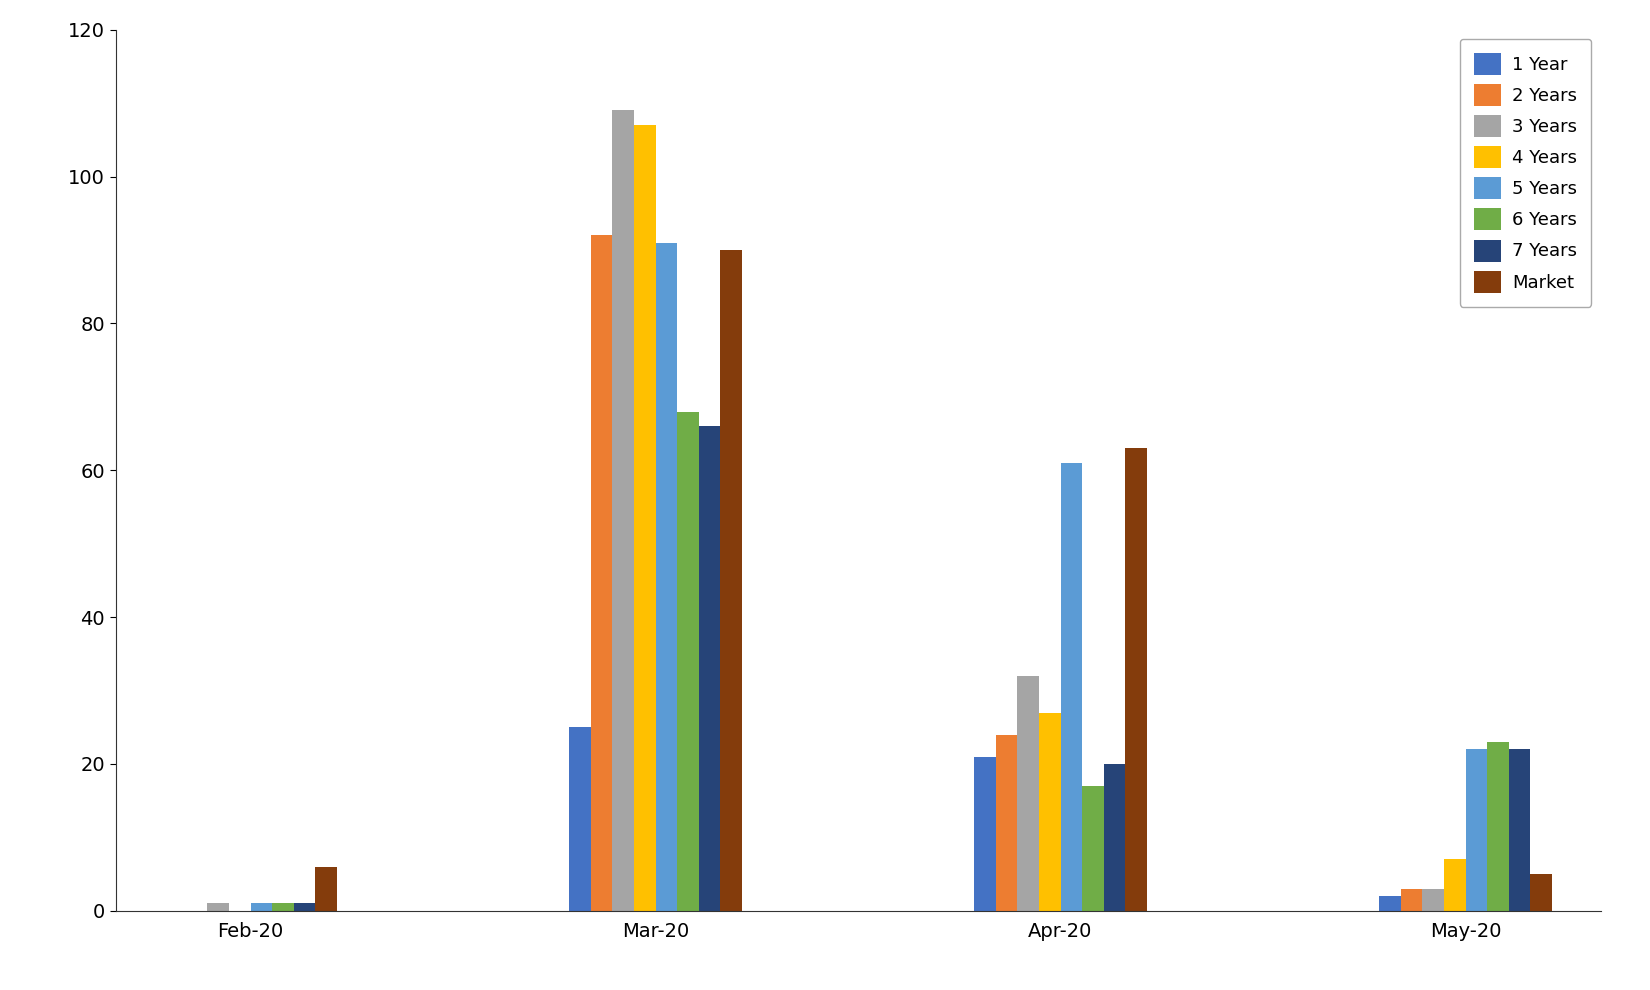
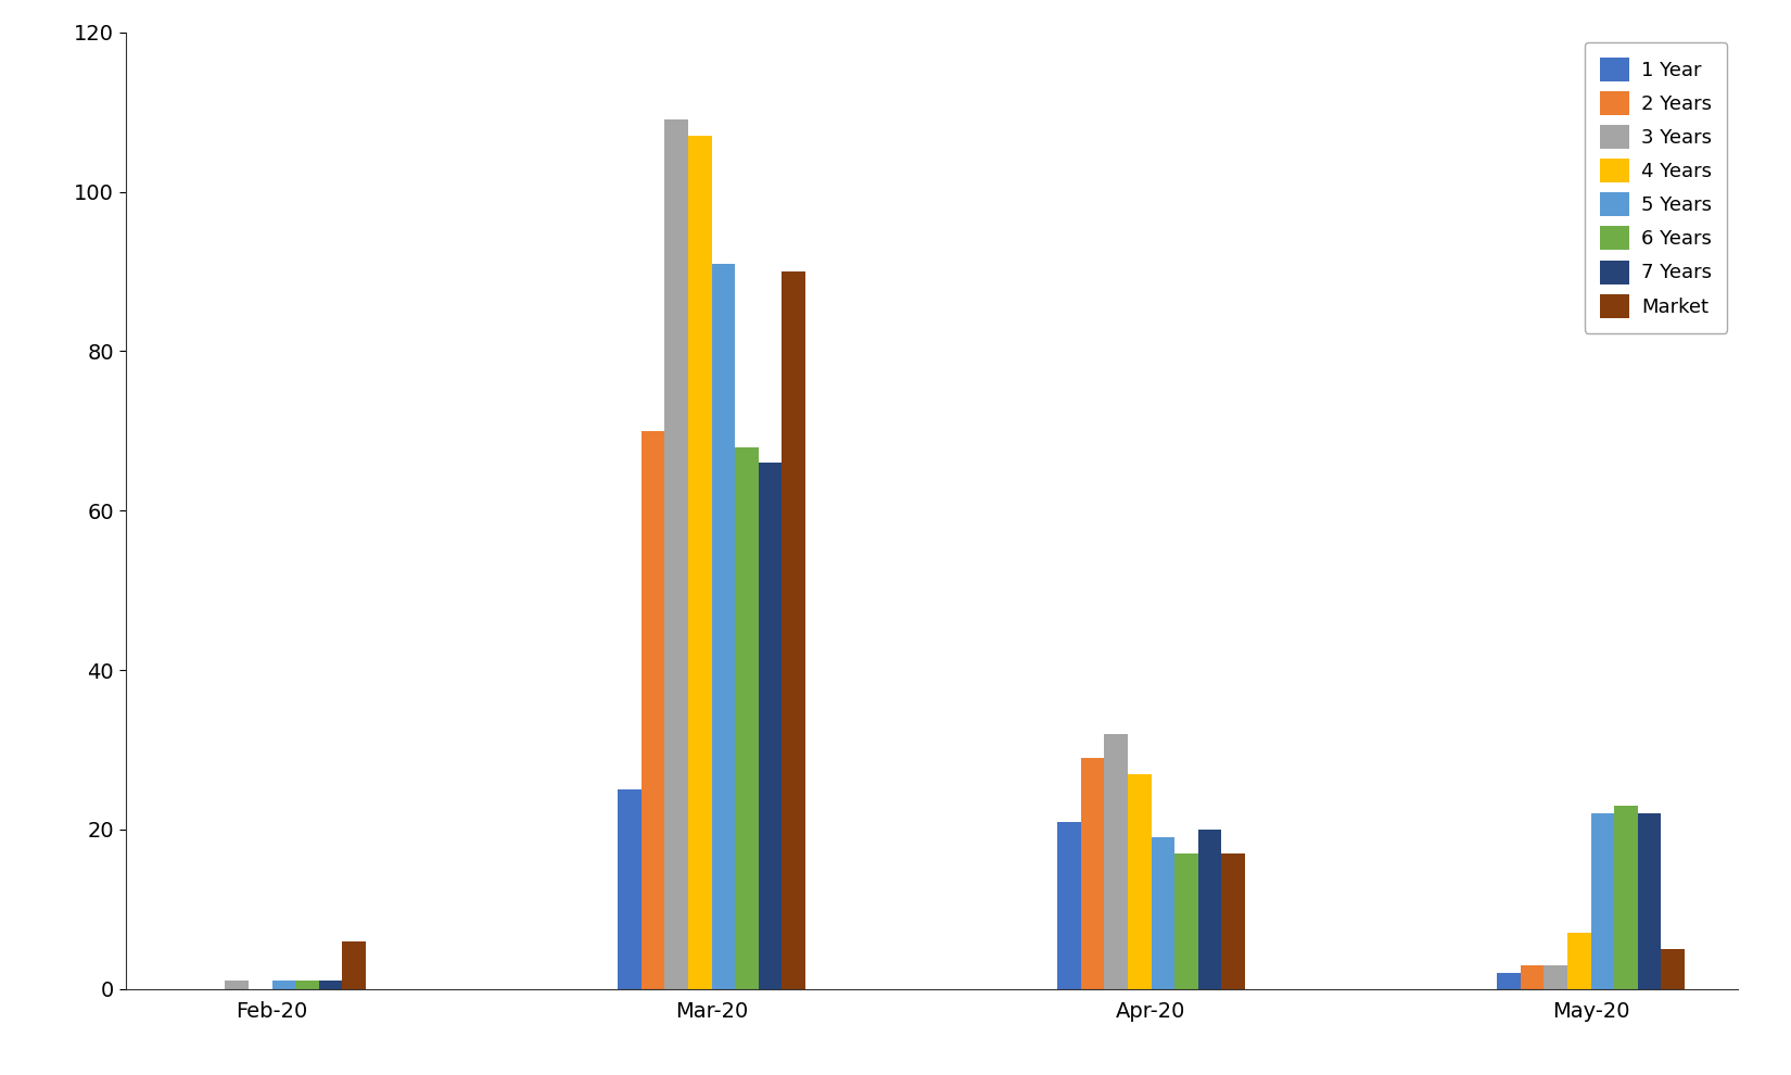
2 Years/Mar-20: 92 -> 70
2 Years/Apr-20: 24 -> 29
5 Years/Apr-20: 61 -> 19
Market/Apr-20: 63 -> 17
